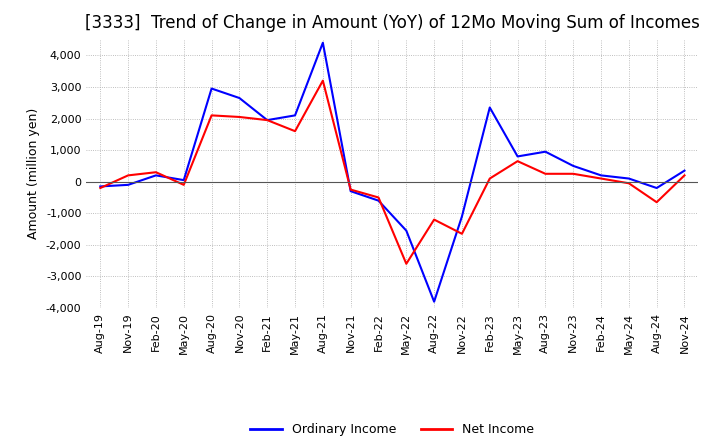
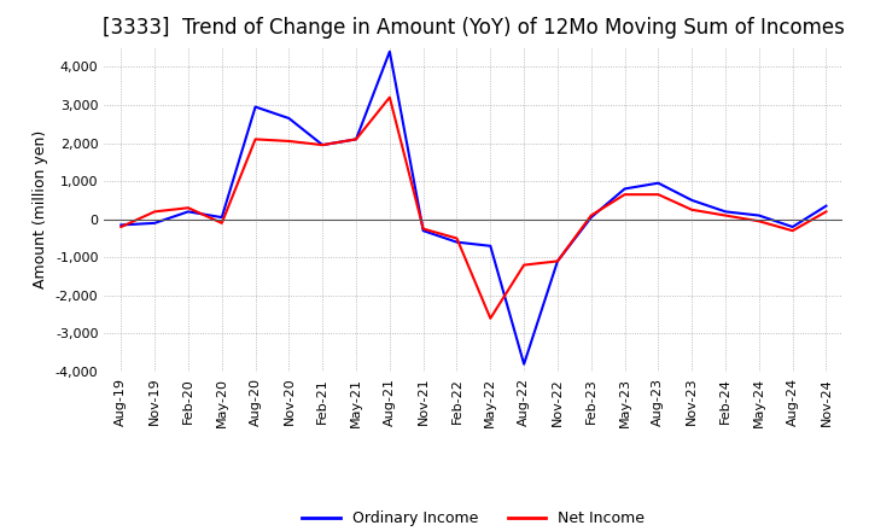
Net Income/May-21: 1,600 -> 2,100
Ordinary Income/May-22: -1,550 -> -700
Net Income/Nov-22: -1,650 -> -1,100
Ordinary Income/Feb-23: 2,350 -> 50
Net Income/Aug-23: 250 -> 650
Net Income/Aug-24: -650 -> -300
